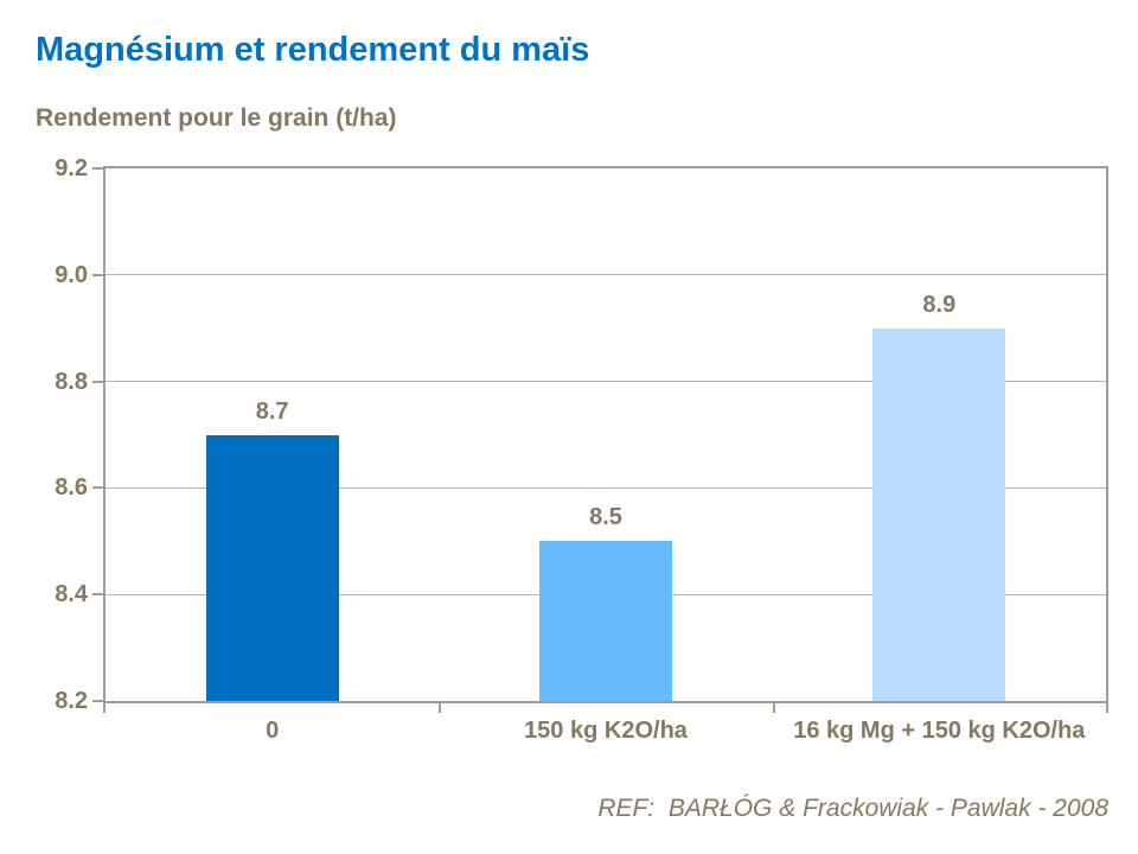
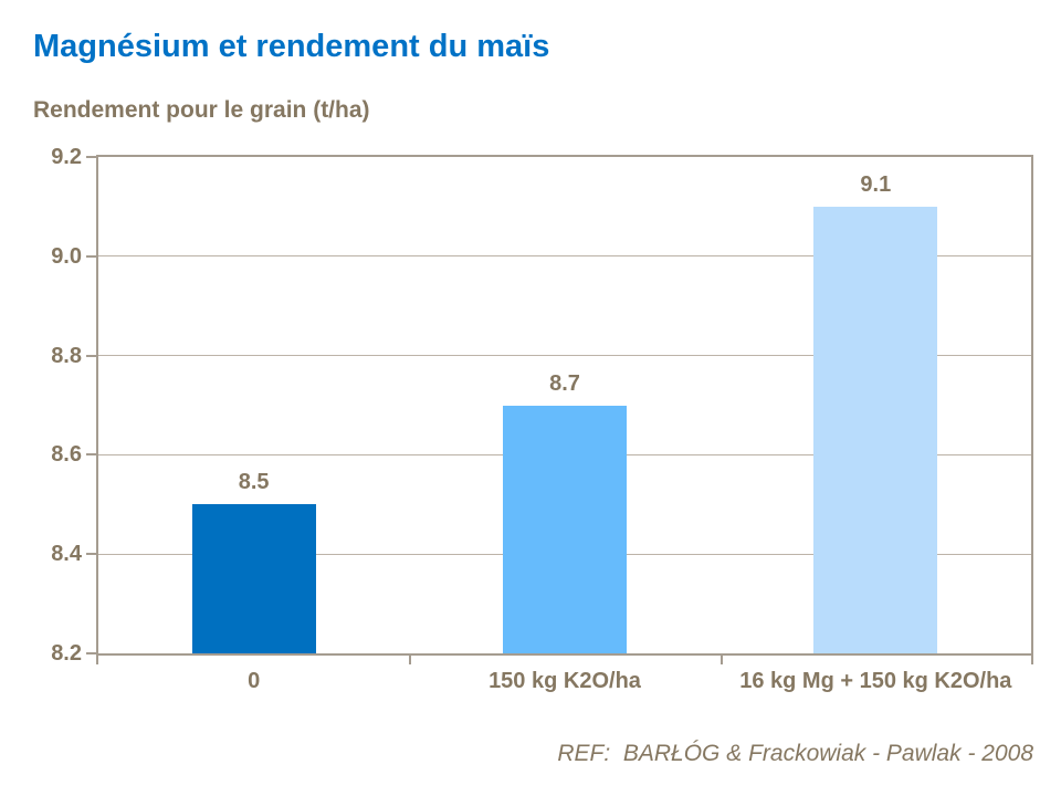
0: 8.7 -> 8.5
150 kg K2O/ha: 8.5 -> 8.7
16 kg Mg + 150 kg K2O/ha: 8.9 -> 9.1
